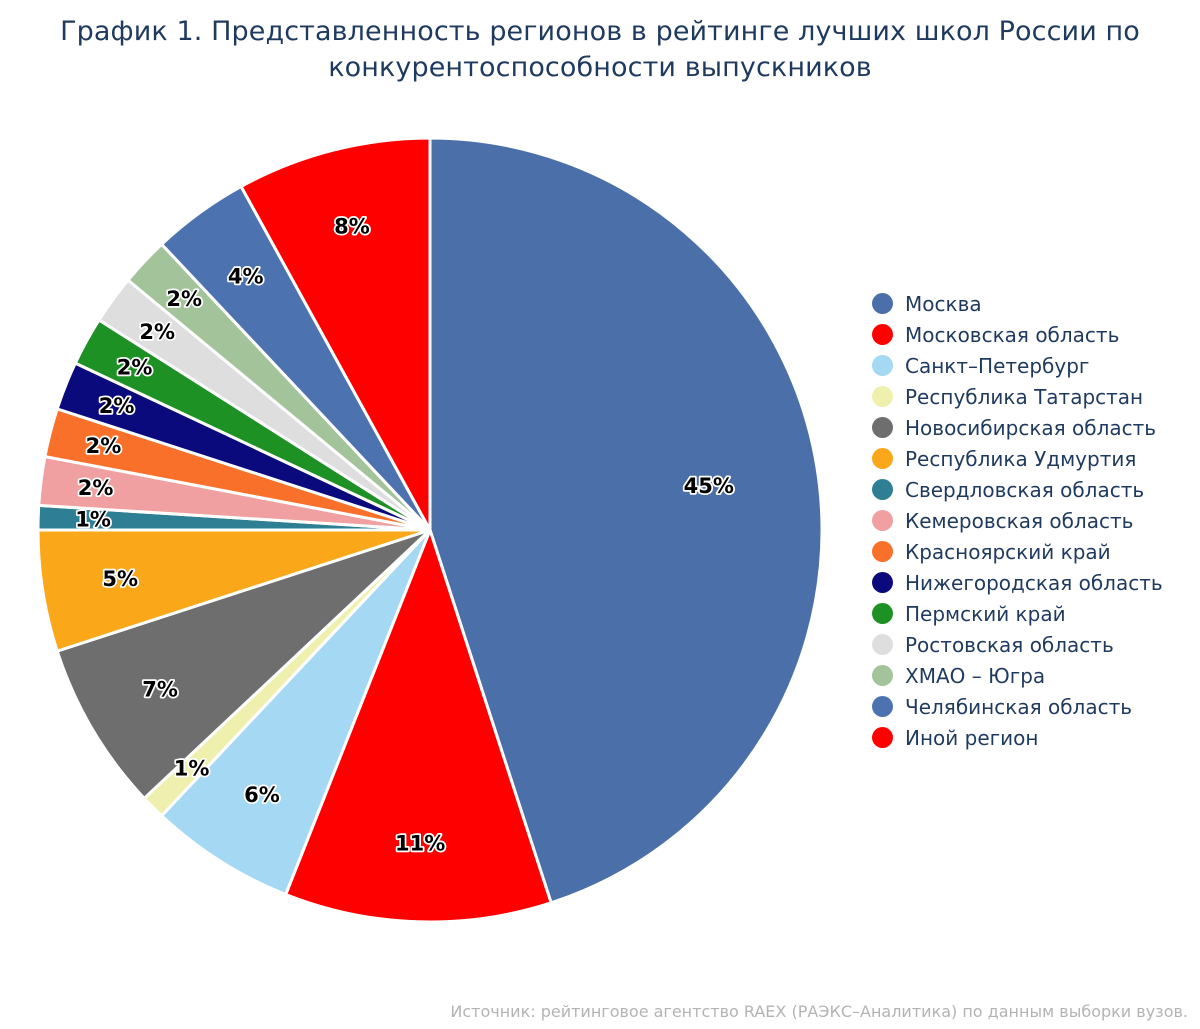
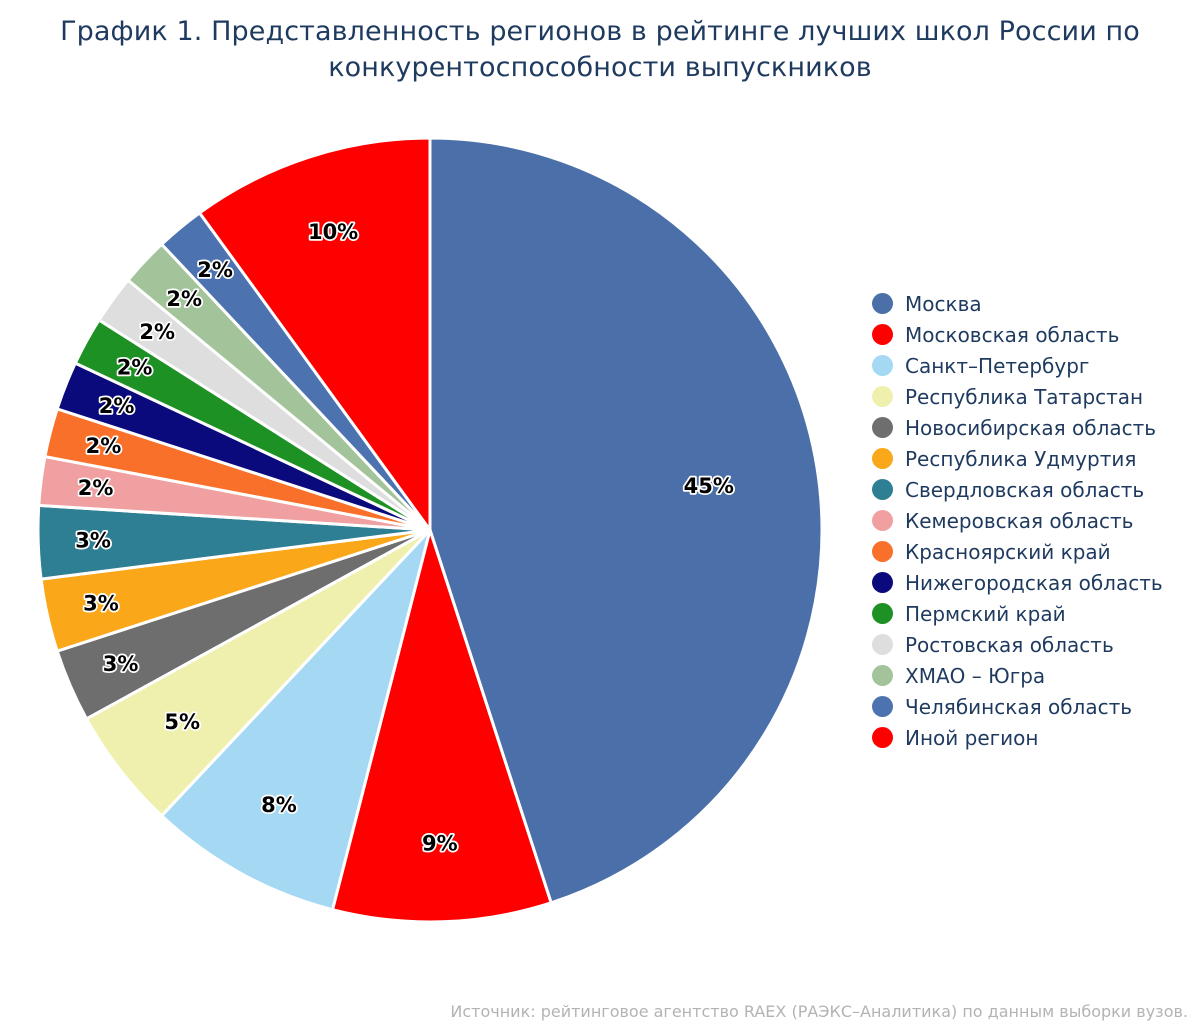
Московская область: 11% -> 9%
Санкт–Петербург: 6% -> 8%
Республика Татарстан: 1% -> 5%
Новосибирская область: 7% -> 3%
Республика Удмуртия: 5% -> 3%
Свердловская область: 1% -> 3%
Челябинская область: 4% -> 2%
Иной регион: 8% -> 10%
